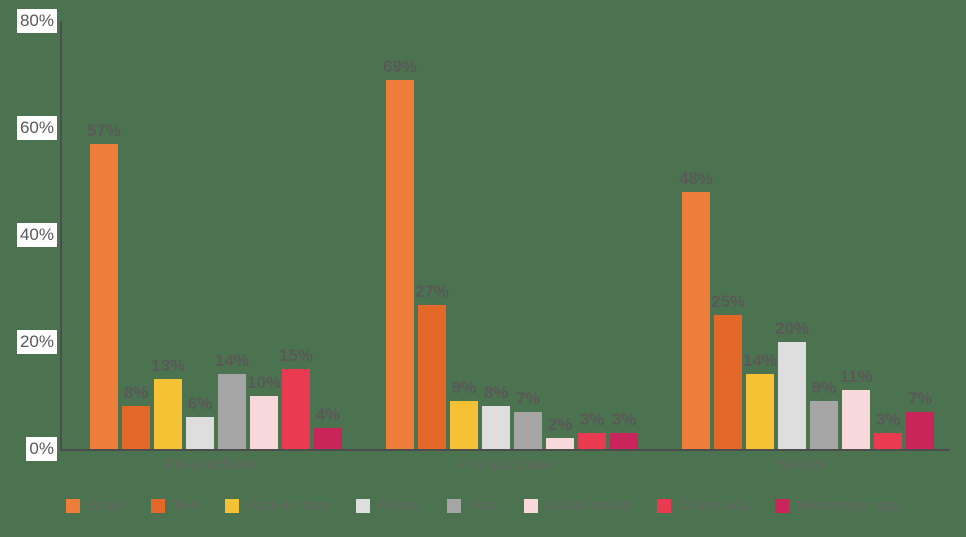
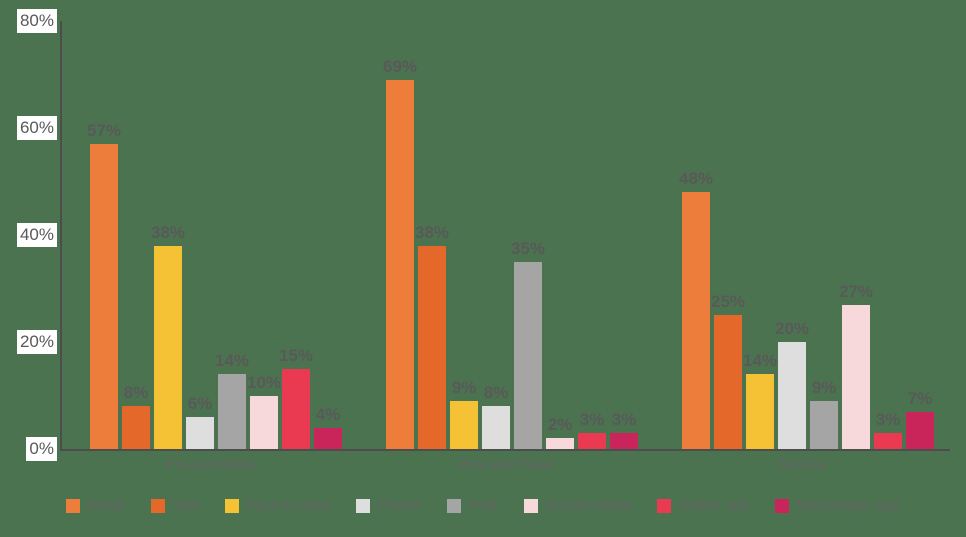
Face-to-face/Pre-purchase: 13% -> 38%
Text/Post-purchase: 27% -> 38%
Post/Post-purchase: 7% -> 35%
Social media/Service: 11% -> 27%
